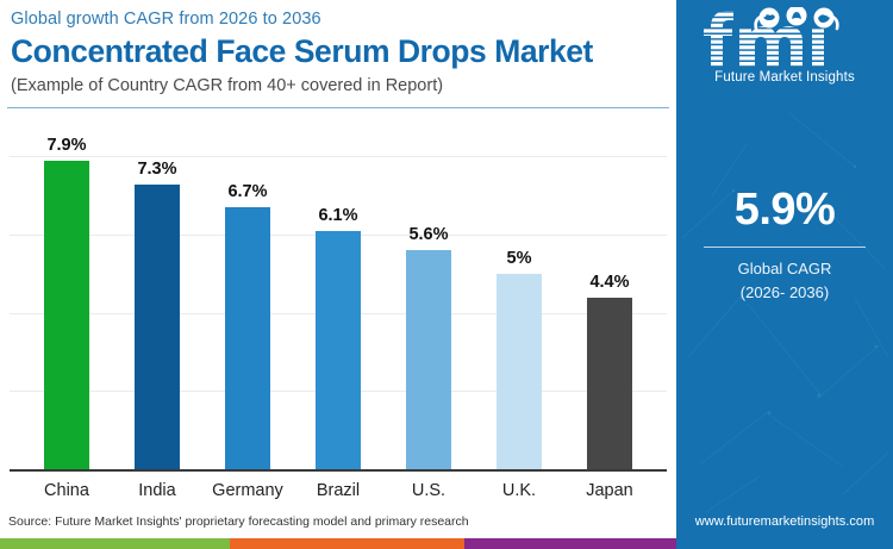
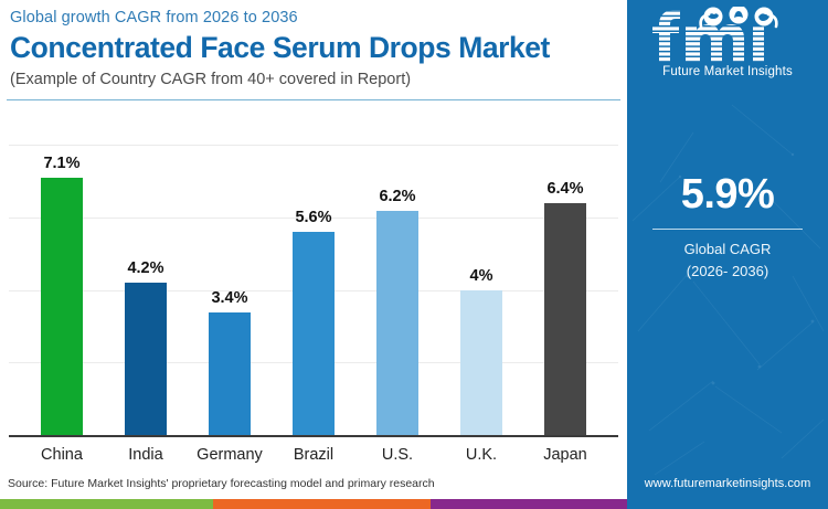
China: 7.9% -> 7.1%
India: 7.3% -> 4.2%
Germany: 6.7% -> 3.4%
Brazil: 6.1% -> 5.6%
U.S.: 5.6% -> 6.2%
U.K.: 5% -> 4%
Japan: 4.4% -> 6.4%
